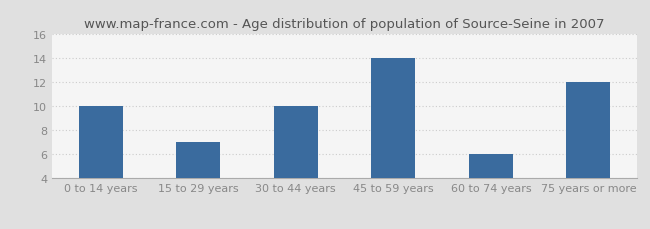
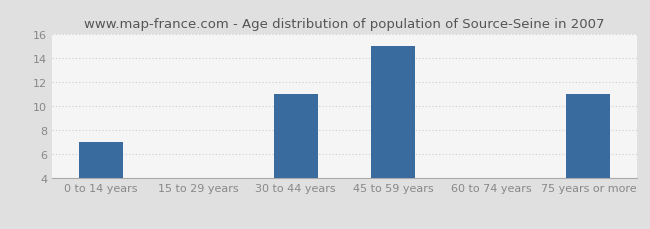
0 to 14 years: 10 -> 7
15 to 29 years: 7 -> 4
30 to 44 years: 10 -> 11
45 to 59 years: 14 -> 15
60 to 74 years: 6 -> 4
75 years or more: 12 -> 11
